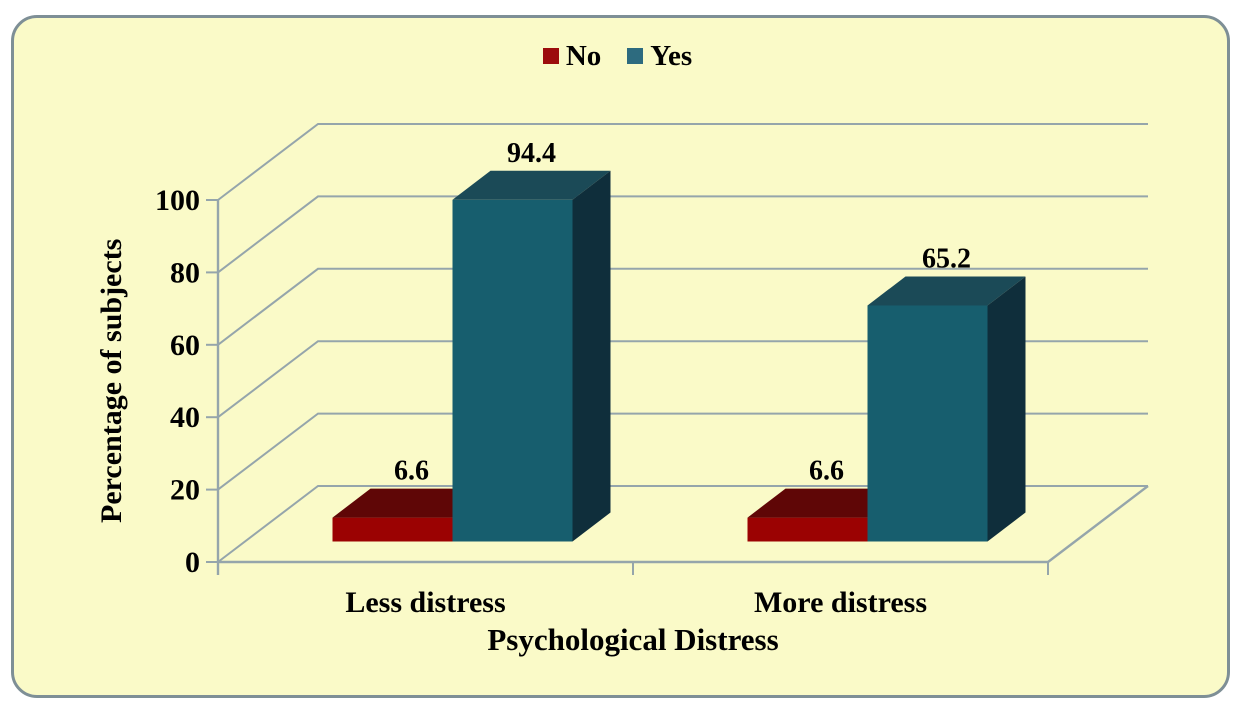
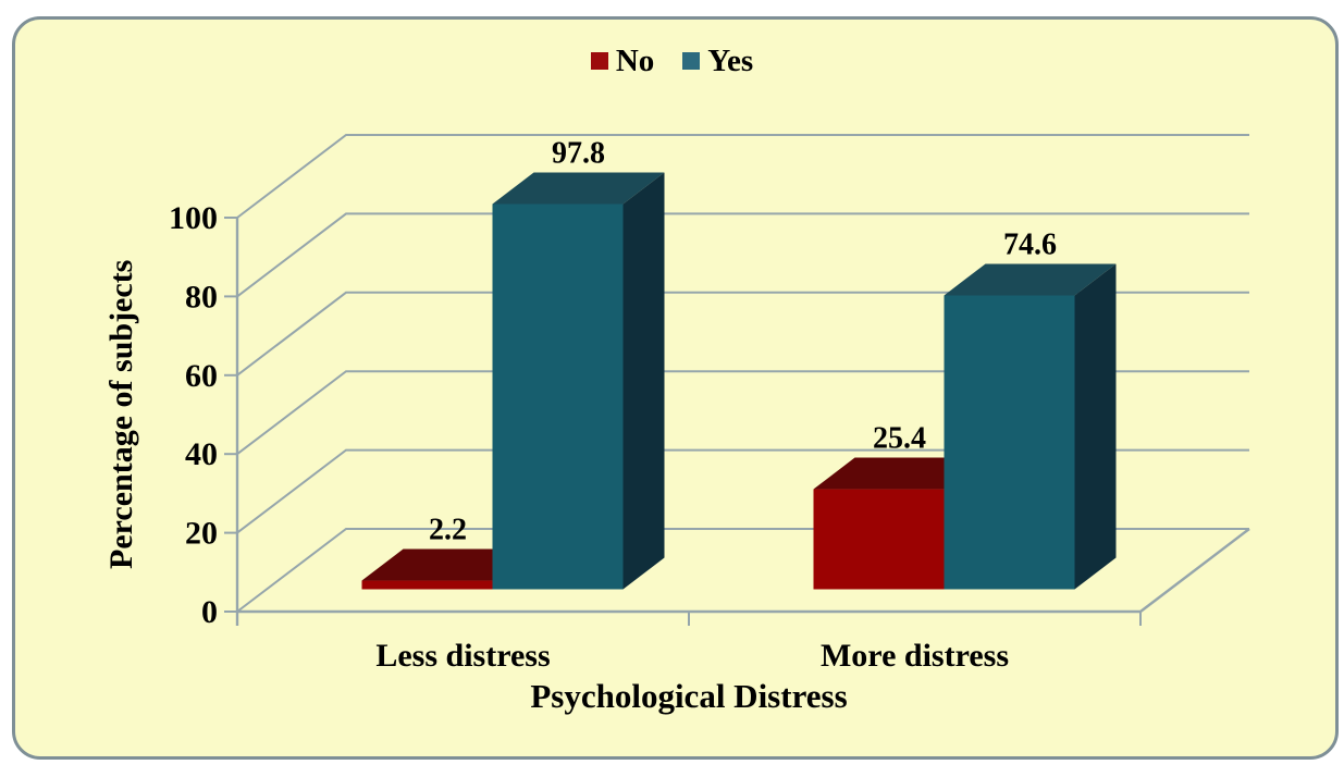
No/Less distress: 6.6 -> 2.2
Yes/Less distress: 94.4 -> 97.8
No/More distress: 6.6 -> 25.4
Yes/More distress: 65.2 -> 74.6
